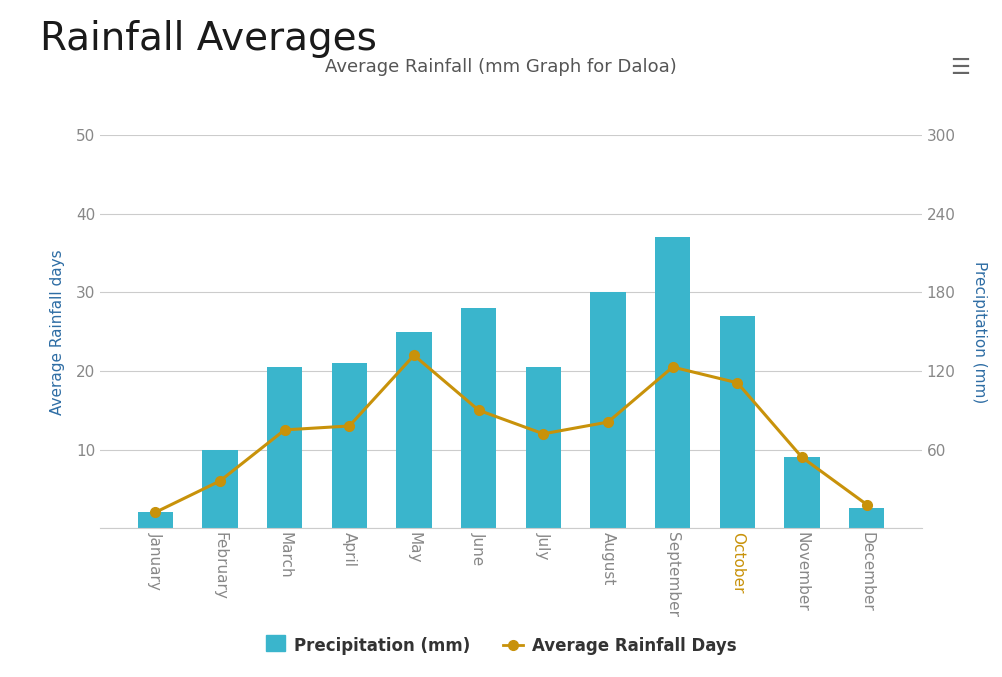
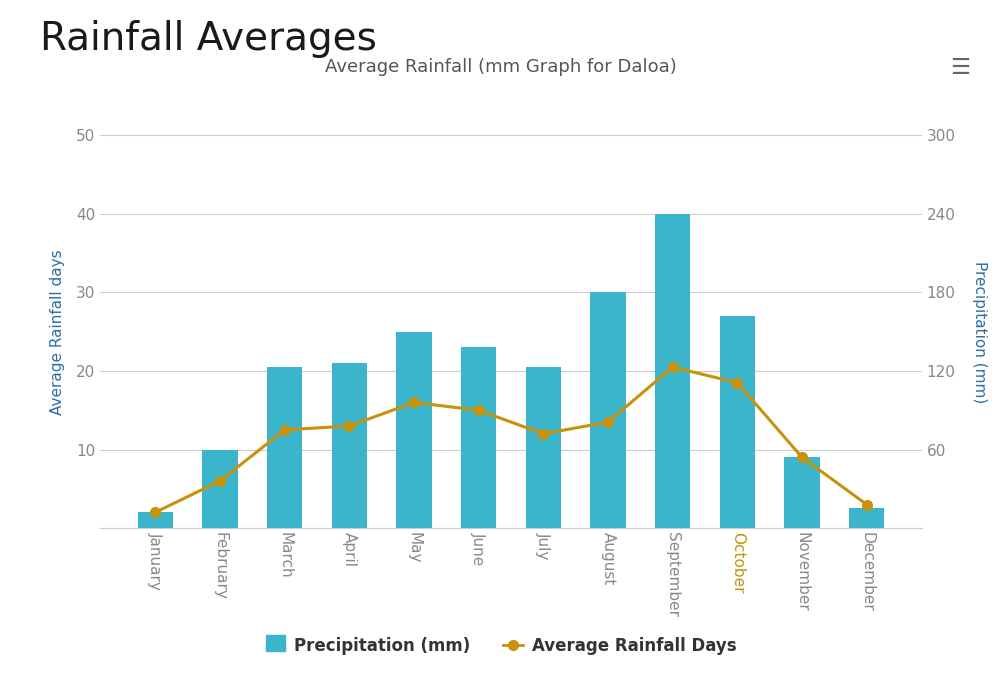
Average Rainfall Days/May: 22.0 -> 16.0
Precipitation (mm)/June: 28.0 -> 23.0
Precipitation (mm)/September: 37.0 -> 40.0
